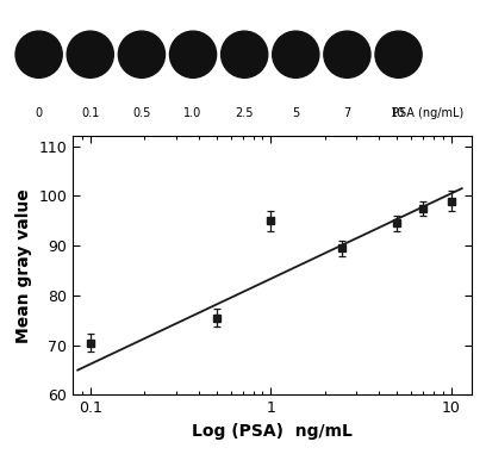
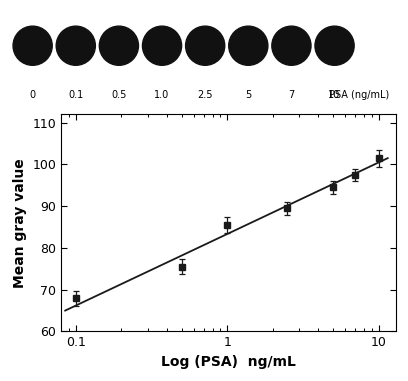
0.1: 70.5 -> 68.0
1: 95.0 -> 85.5
10: 99.0 -> 101.5
